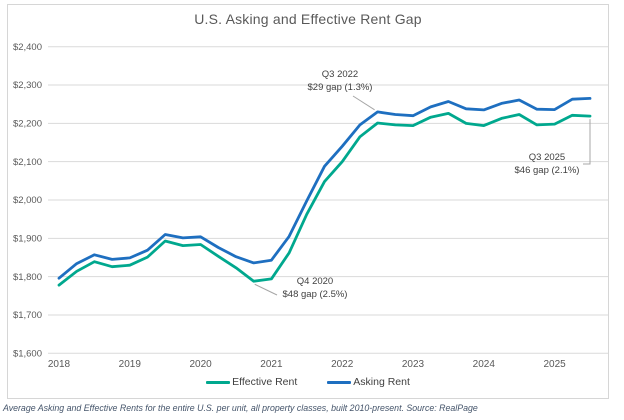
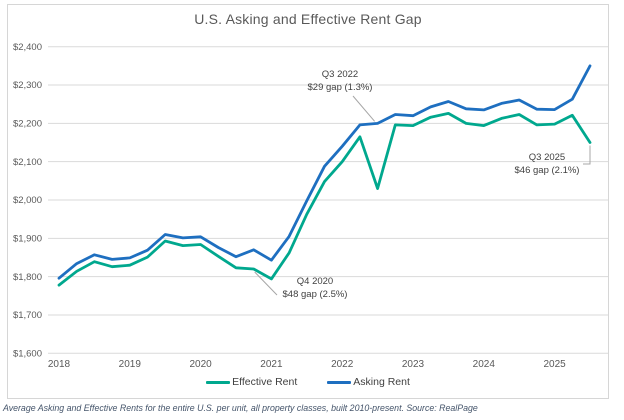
Effective Rent/Q4 2020: $1790 -> $1820
Asking Rent/Q4 2020: $1840 -> $1870
Effective Rent/Q3 2022: $2200 -> $2030
Asking Rent/Q3 2022: $2230 -> $2200
Effective Rent/Q3 2025: $2220 -> $2150
Asking Rent/Q3 2025: $2260 -> $2350
